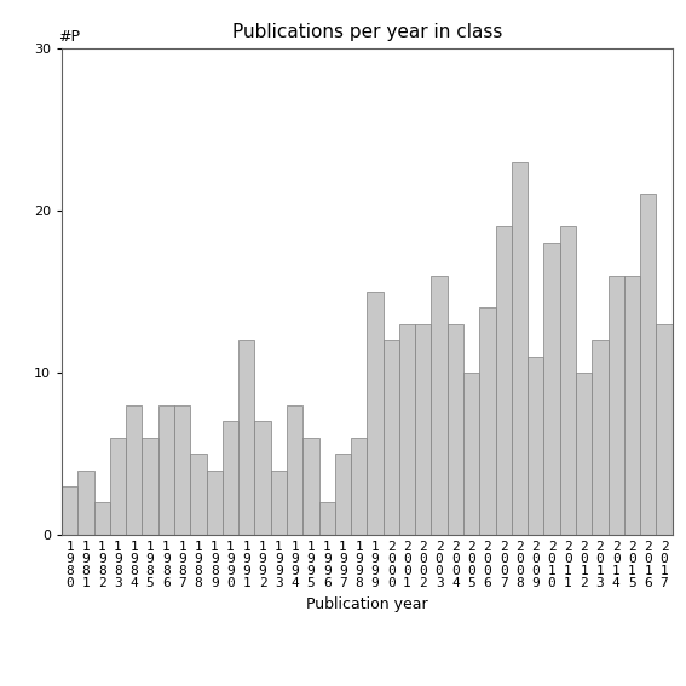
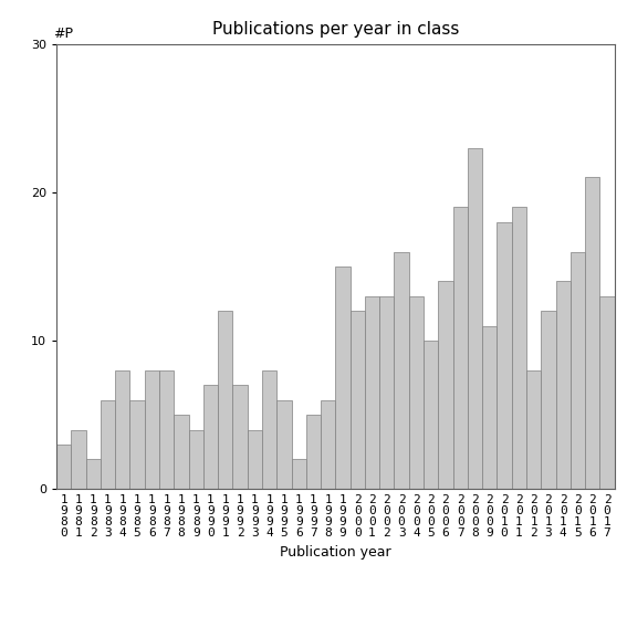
2 0 1 2: 10 -> 8
2 0 1 4: 16 -> 14
